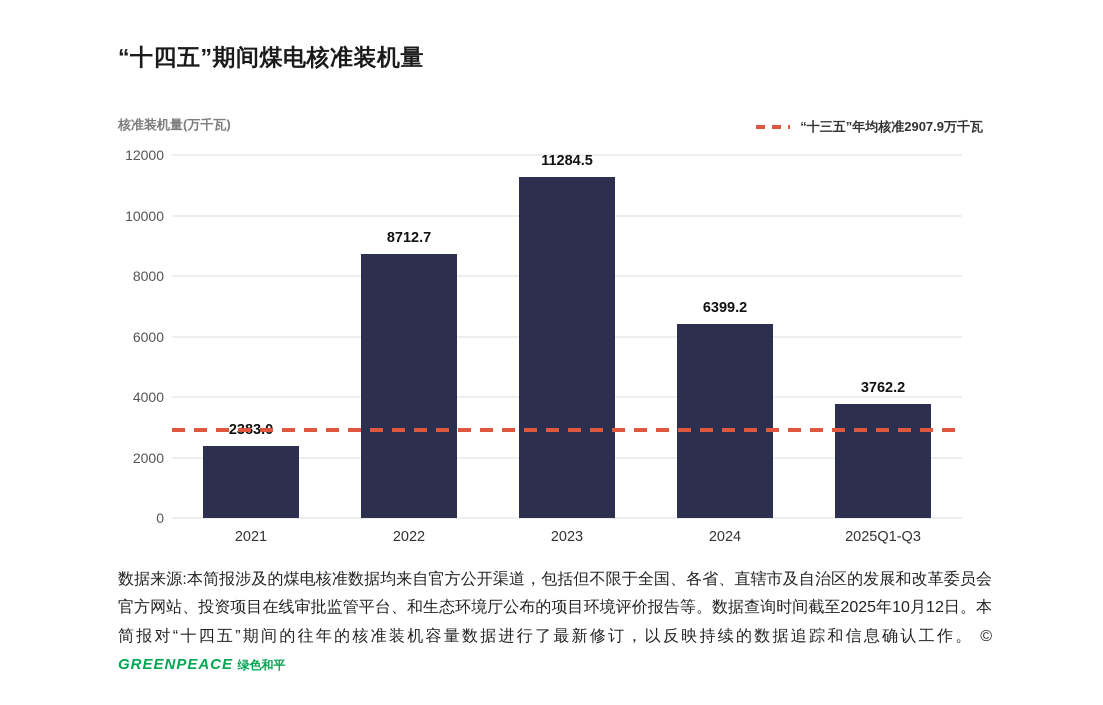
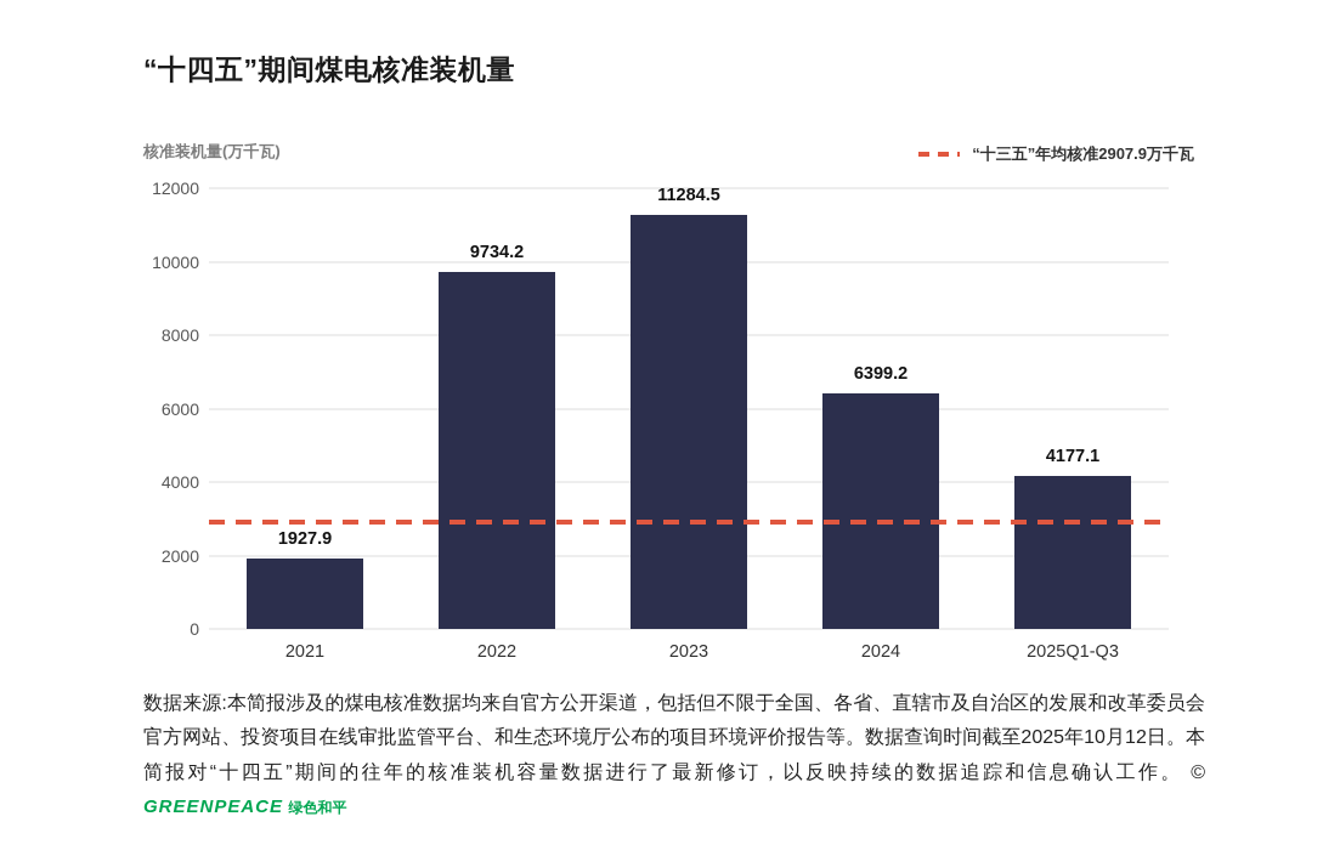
2021: 2383.0 -> 1927.9
2022: 8712.7 -> 9734.2
2025Q1-Q3: 3762.2 -> 4177.1
